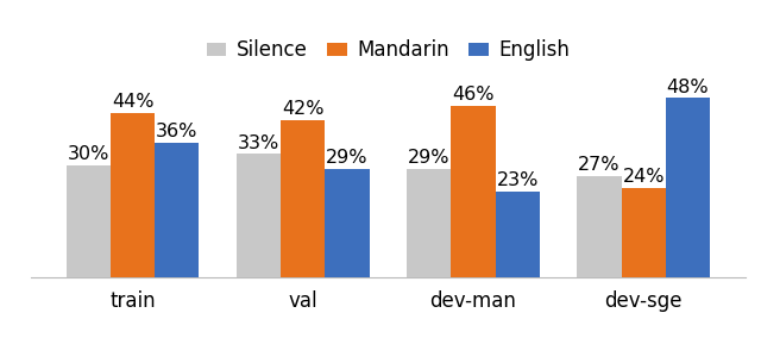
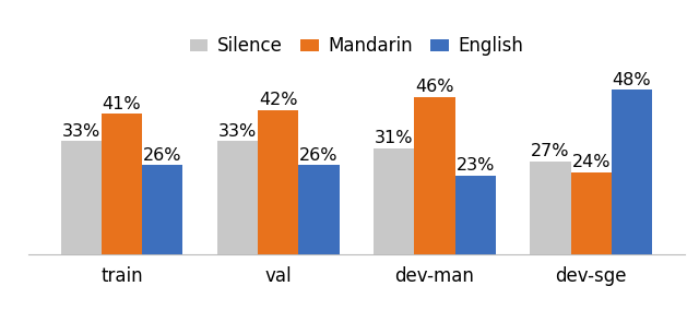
Silence/train: 30% -> 33%
Mandarin/train: 44% -> 41%
English/train: 36% -> 26%
English/val: 29% -> 26%
Silence/dev-man: 29% -> 31%
